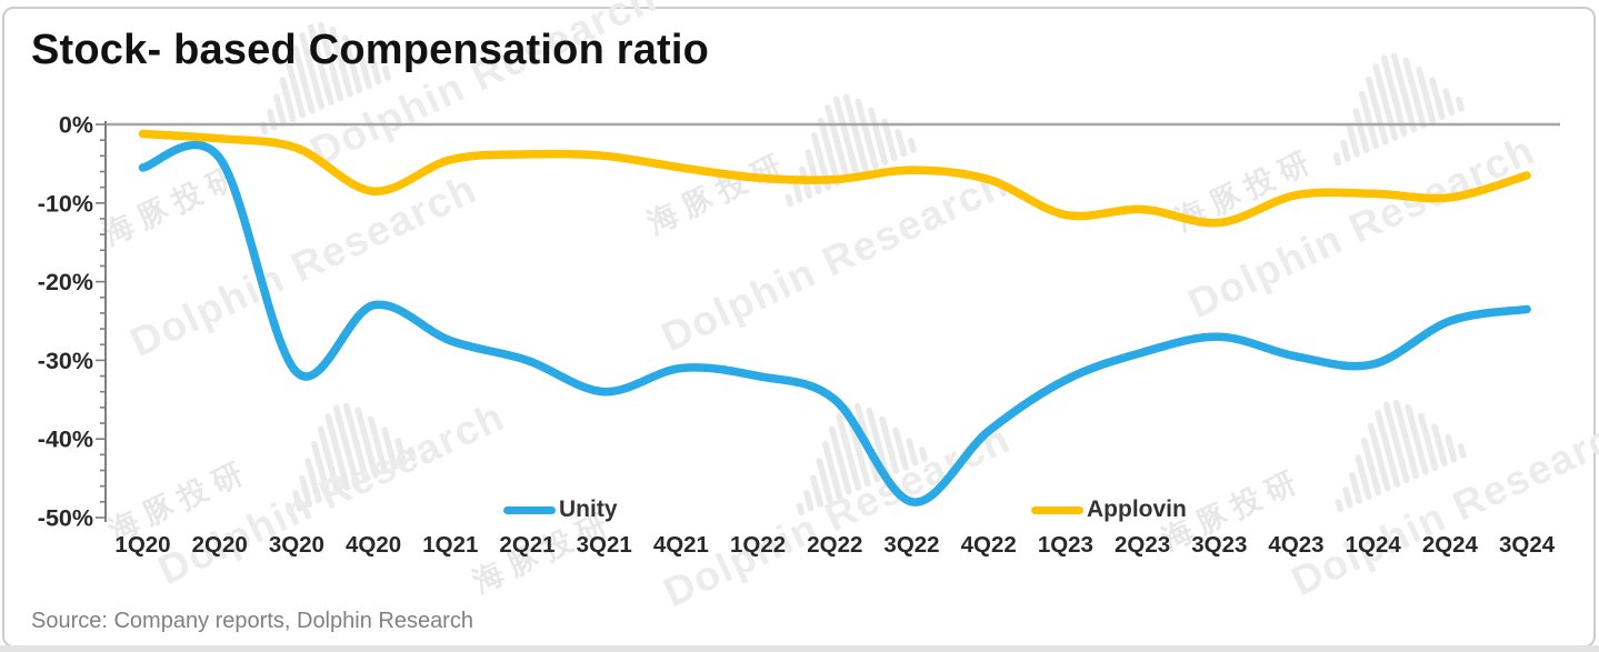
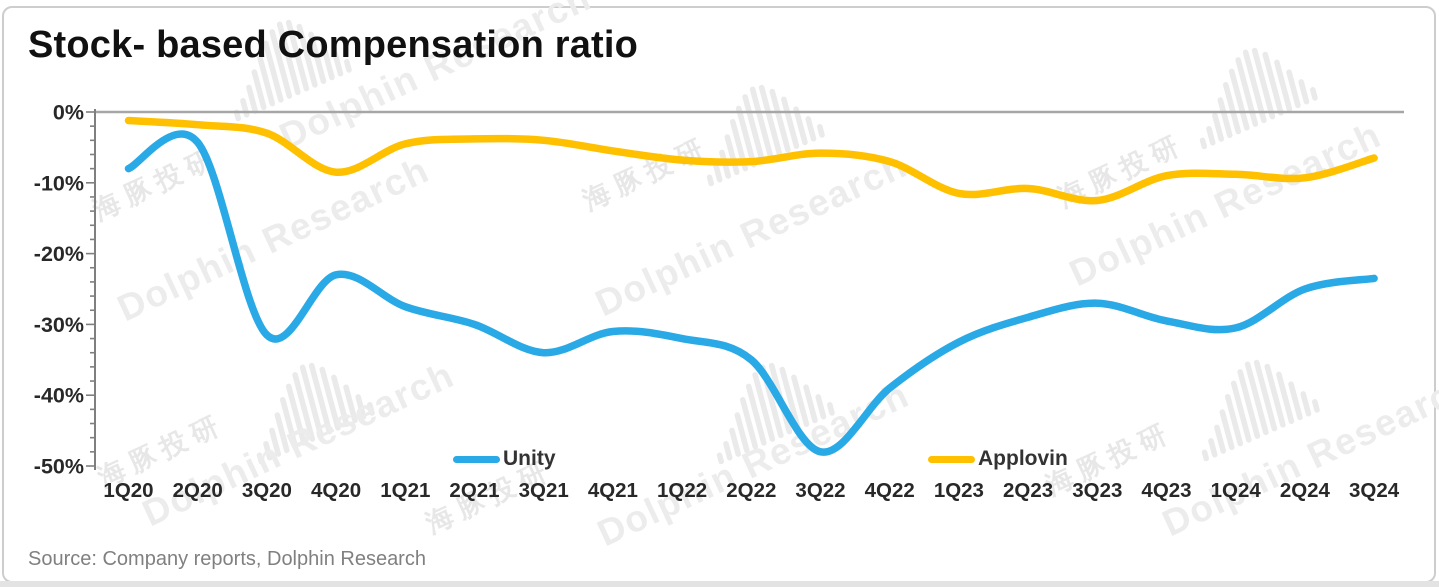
Unity/1Q20: -6% -> -8%
